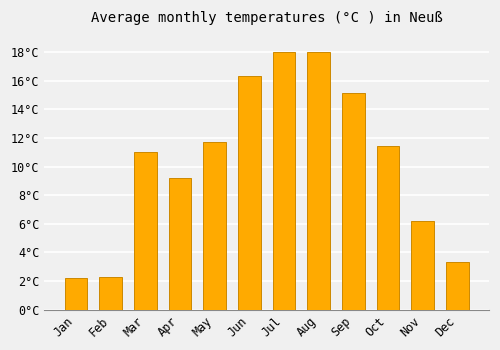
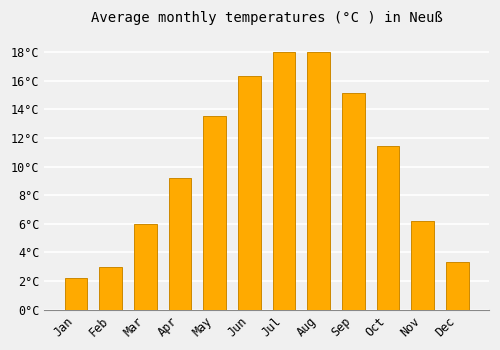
Feb: 2.3°C -> 3.0°C
Mar: 11.0°C -> 6.0°C
May: 11.7°C -> 13.5°C
